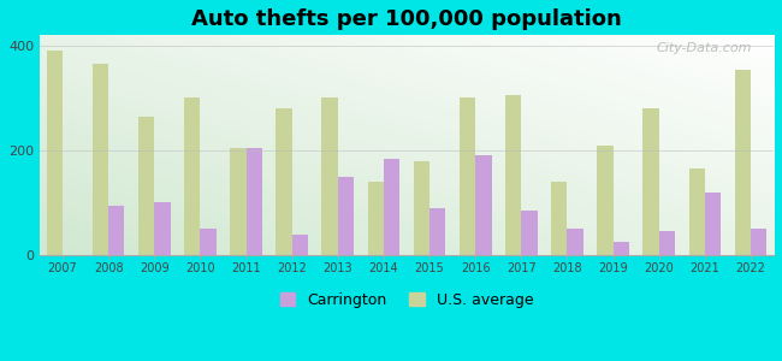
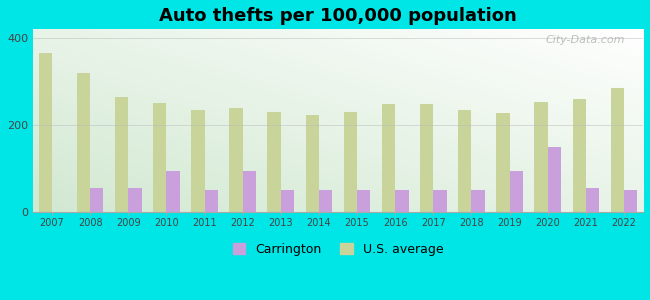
U.S. average/2007: 390 -> 365
U.S. average/2008: 365 -> 320
Carrington/2008: 95 -> 55
Carrington/2009: 100 -> 55
U.S. average/2010: 300 -> 250
Carrington/2010: 50 -> 95
U.S. average/2011: 205 -> 235
Carrington/2011: 205 -> 50
U.S. average/2012: 280 -> 240
Carrington/2012: 40 -> 95
U.S. average/2013: 300 -> 230
Carrington/2013: 150 -> 50
U.S. average/2014: 140 -> 222
Carrington/2014: 185 -> 50
U.S. average/2015: 180 -> 230
Carrington/2015: 90 -> 50
U.S. average/2016: 300 -> 248
Carrington/2016: 190 -> 50
U.S. average/2017: 305 -> 248
Carrington/2017: 85 -> 50
U.S. average/2018: 140 -> 235
U.S. average/2019: 210 -> 228
Carrington/2019: 25 -> 95
U.S. average/2020: 280 -> 253
Carrington/2020: 45 -> 150
U.S. average/2021: 165 -> 260
Carrington/2021: 120 -> 55
U.S. average/2022: 355 -> 285
